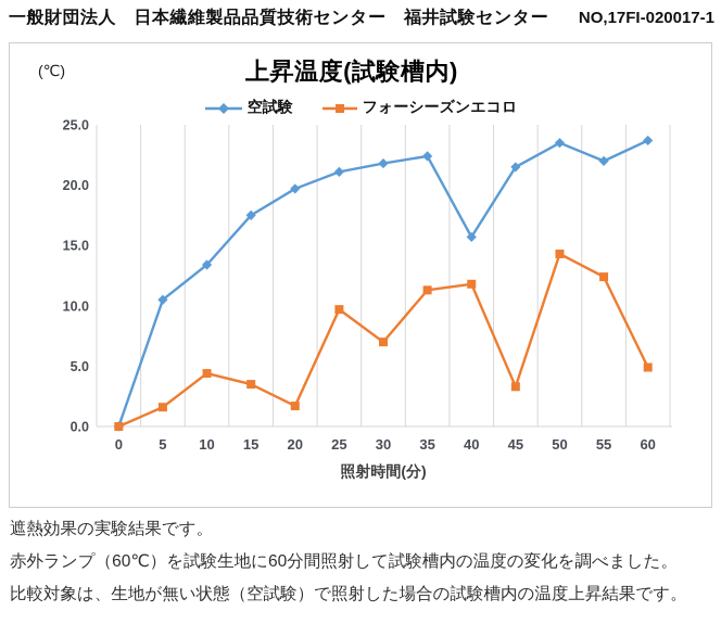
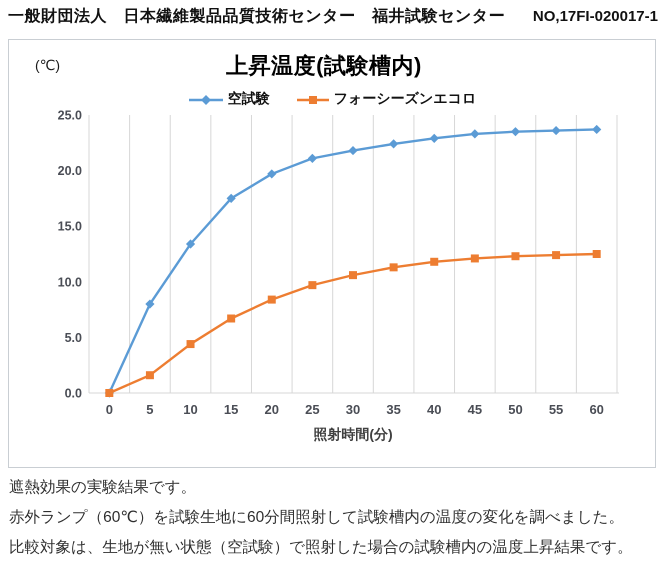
空試験/5: 10.5 -> 8.0
フォーシーズンエコロ/15: 3.5 -> 6.7
フォーシーズンエコロ/20: 1.7 -> 8.4
フォーシーズンエコロ/30: 7.0 -> 10.6
空試験/40: 15.7 -> 22.9
空試験/45: 21.5 -> 23.3
フォーシーズンエコロ/45: 3.3 -> 12.1
フォーシーズンエコロ/50: 14.3 -> 12.3
空試験/55: 22.0 -> 23.6
フォーシーズンエコロ/60: 4.9 -> 12.5
